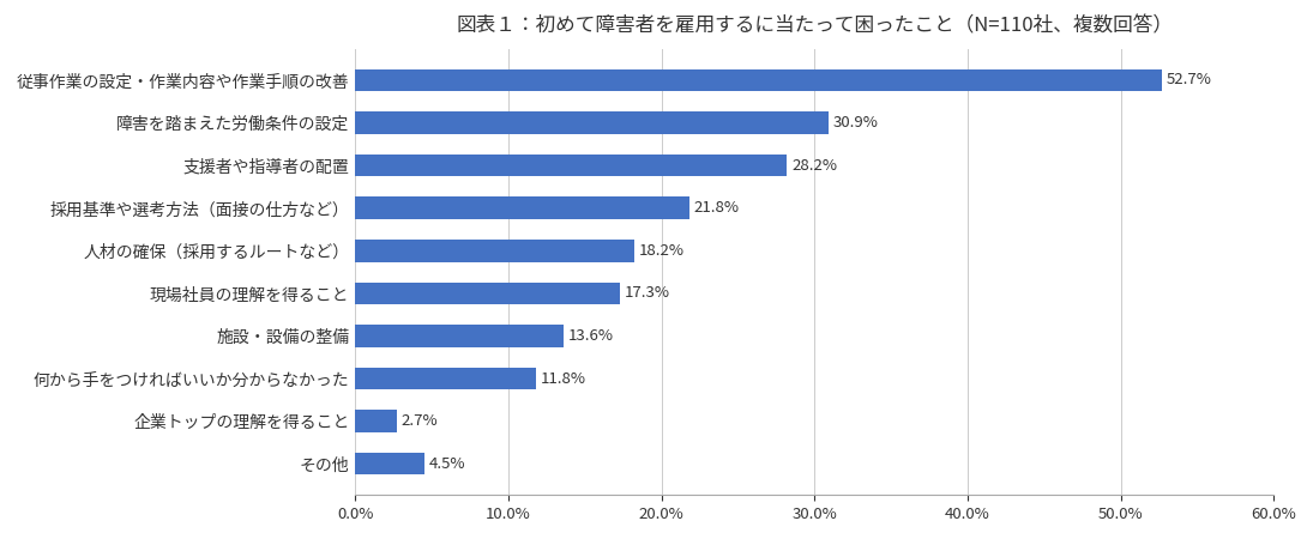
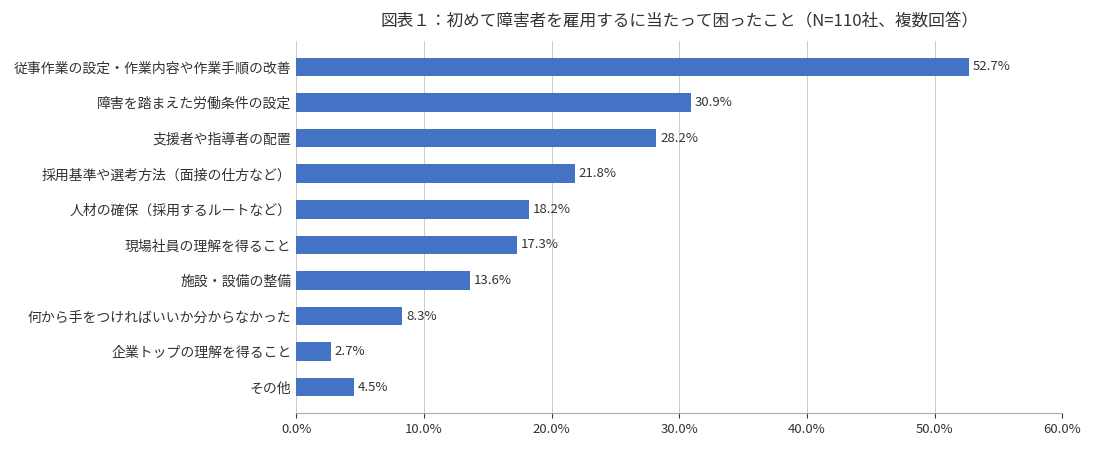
何から手をつければいいか分からなかった: 11.8% -> 8.3%
